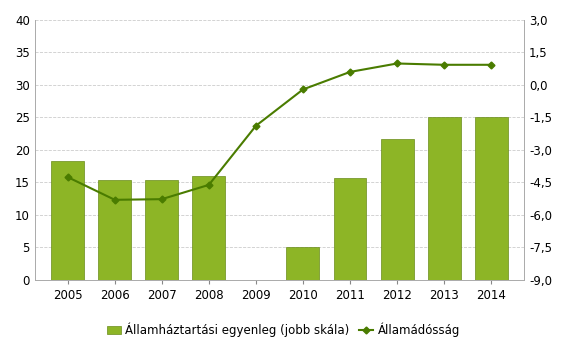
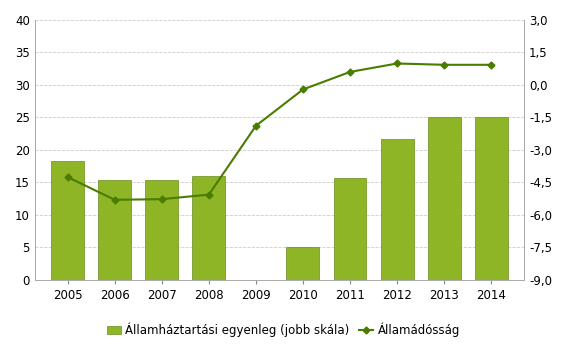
Államádósság/2008: 14.6 -> 13.1
